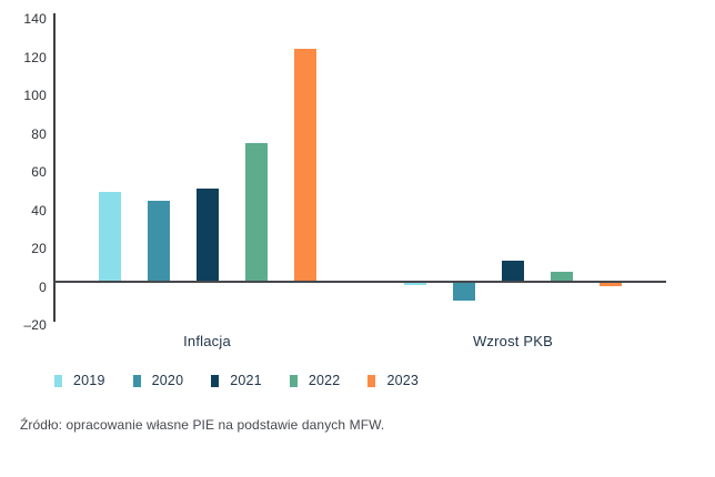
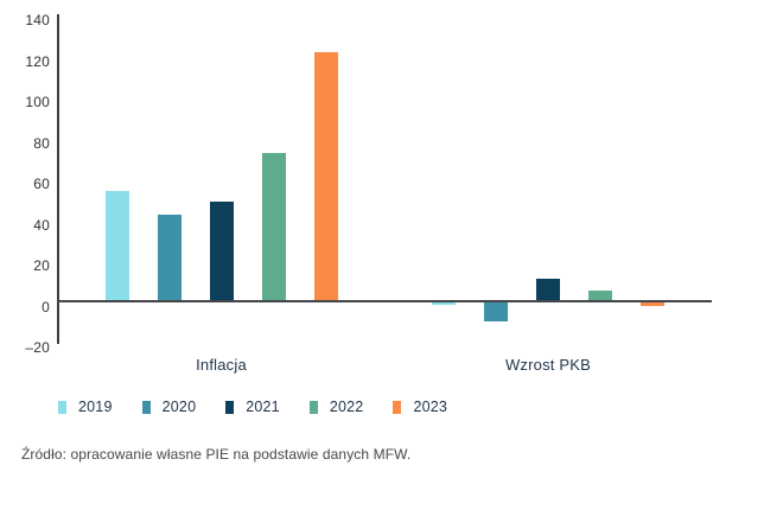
2019/Inflacja: 47 -> 54
